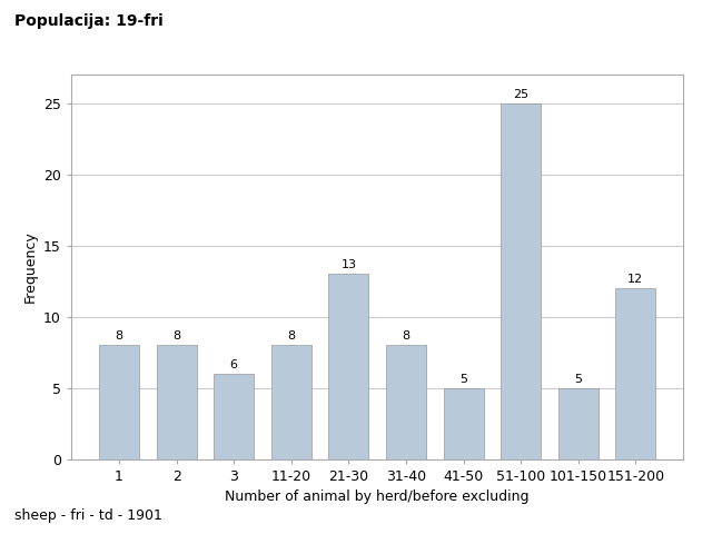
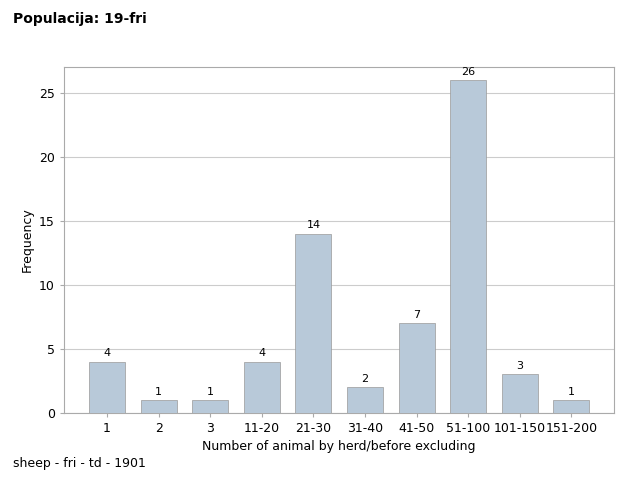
1: 8 -> 4
2: 8 -> 1
3: 6 -> 1
11-20: 8 -> 4
21-30: 13 -> 14
31-40: 8 -> 2
41-50: 5 -> 7
51-100: 25 -> 26
101-150: 5 -> 3
151-200: 12 -> 1
